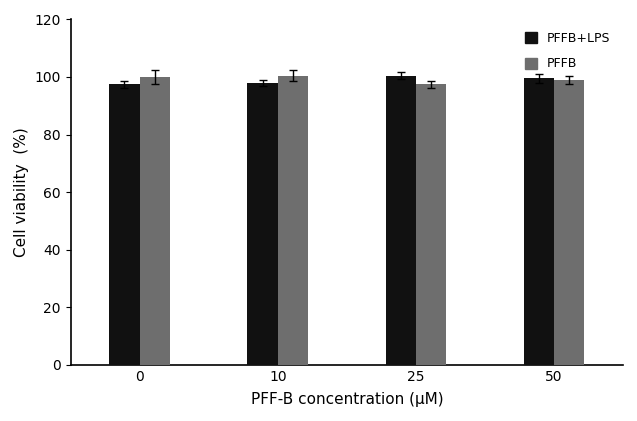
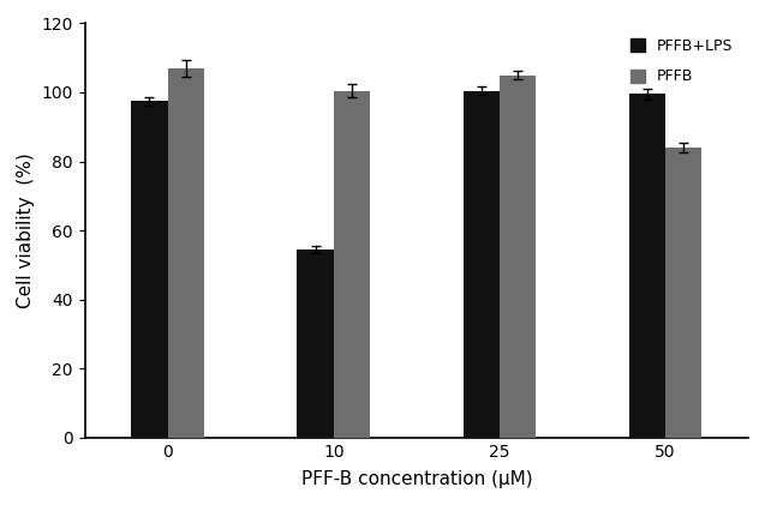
PFFB/0: 100.0 -> 107.0
PFFB+LPS/10: 98.0 -> 54.5
PFFB/25: 97.5 -> 105.0
PFFB/50: 99.0 -> 84.0
